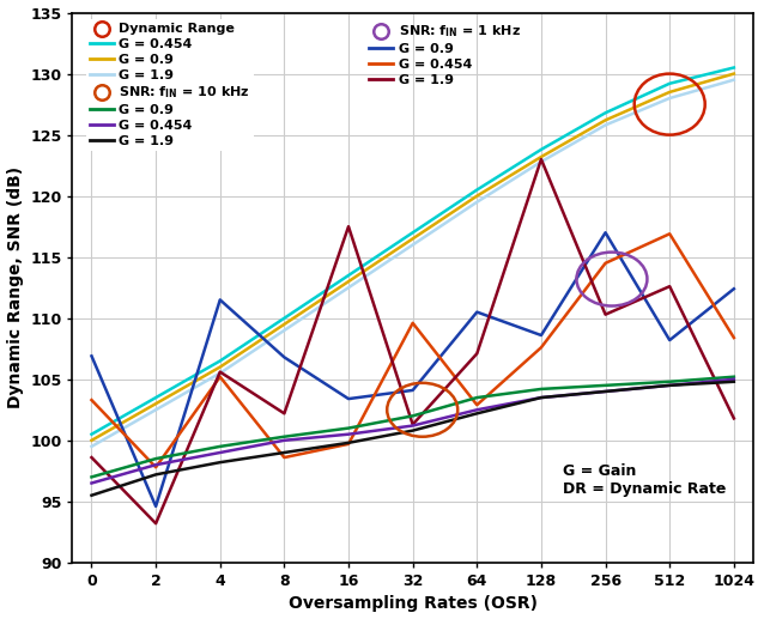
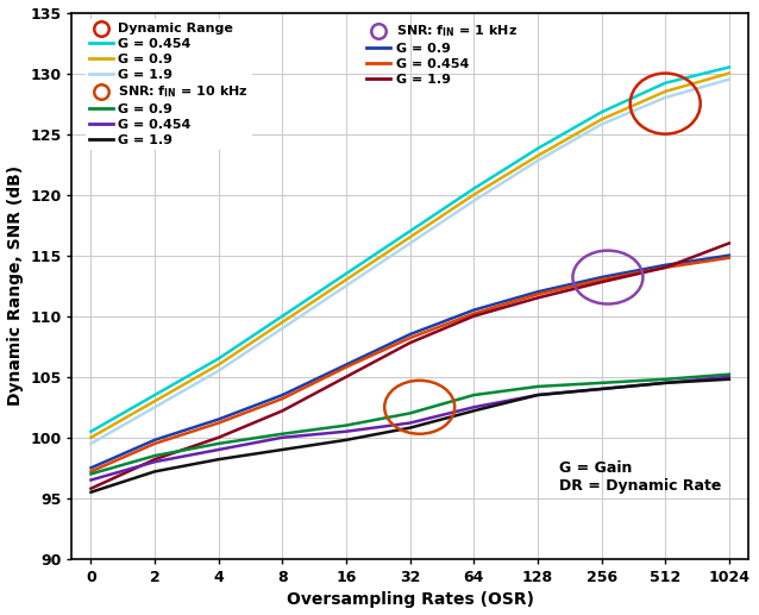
G = 0.9/0: 106.9 -> 97.5
G = 0.454/0: 103.3 -> 97.2
G = 1.9/0: 98.6 -> 95.8
G = 0.9/2: 94.6 -> 99.8
G = 0.454/2: 97.8 -> 99.5
G = 1.9/2: 93.2 -> 98.2
G = 0.9/4: 111.5 -> 101.5
G = 0.454/4: 105.2 -> 101.2
G = 1.9/4: 105.6 -> 100.0
G = 0.9/8: 106.8 -> 103.5
G = 0.454/8: 98.6 -> 103.2
G = 0.9/16: 103.4 -> 106.0
G = 0.454/16: 99.7 -> 105.8
G = 1.9/16: 117.5 -> 105.0
G = 0.9/32: 104.1 -> 108.5
G = 0.454/32: 109.6 -> 108.2
G = 1.9/32: 101.3 -> 107.8
G = 0.454/64: 102.9 -> 110.2
G = 1.9/64: 107.1 -> 110.0
G = 0.9/128: 108.6 -> 112.0
G = 0.454/128: 107.6 -> 111.8
G = 1.9/128: 123.0 -> 111.5
G = 0.9/256: 117.0 -> 113.2
G = 0.454/256: 114.5 -> 113.0
G = 1.9/256: 110.3 -> 112.8
G = 0.9/512: 108.2 -> 114.2
G = 0.454/512: 116.9 -> 114.0
G = 1.9/512: 112.6 -> 114.0
G = 0.9/1024: 112.4 -> 115.0
G = 0.454/1024: 108.4 -> 114.8
G = 1.9/1024: 101.8 -> 116.0
